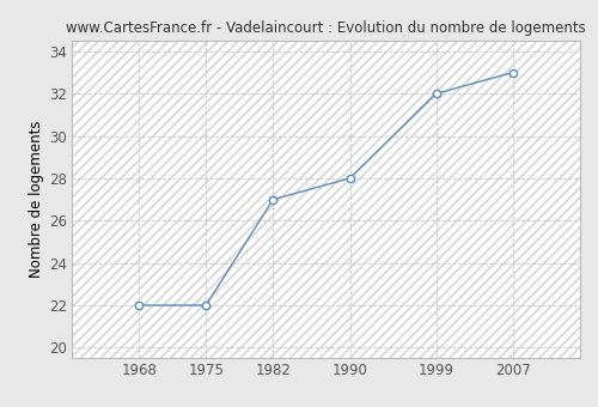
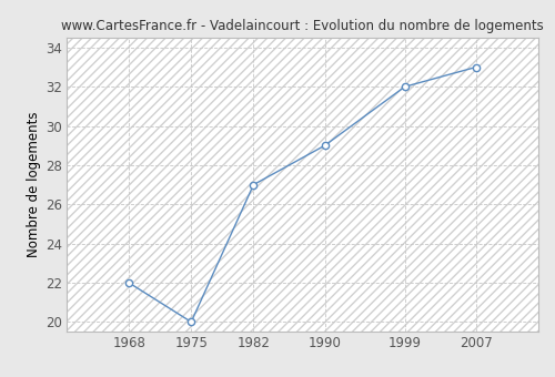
1975: 22 -> 20
1990: 28 -> 29
